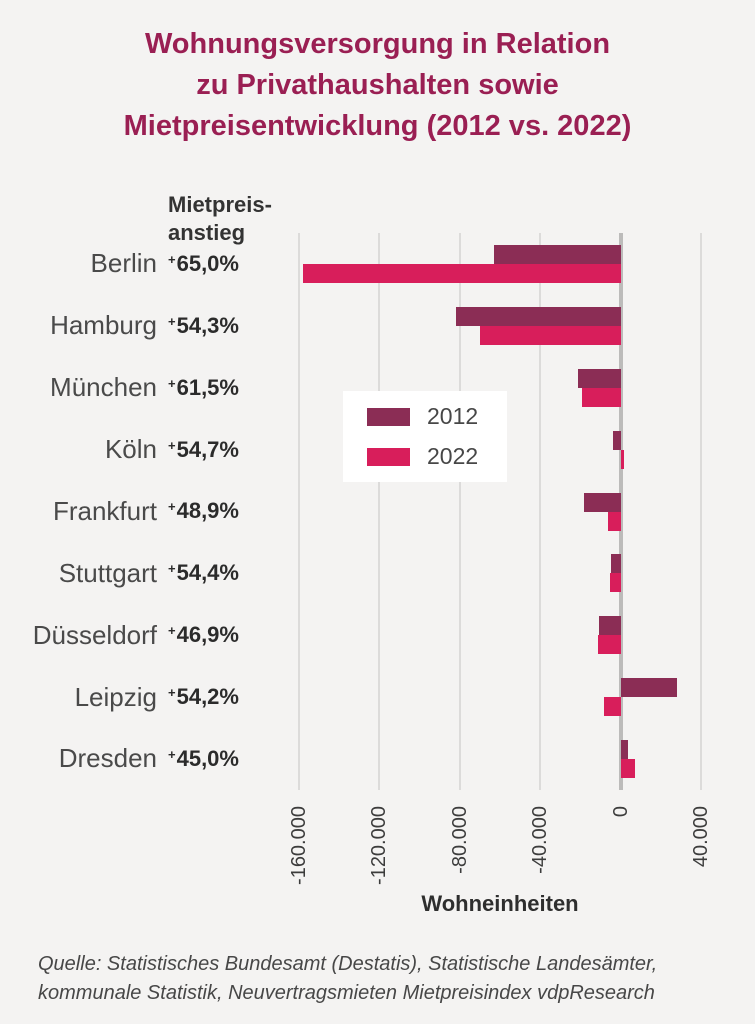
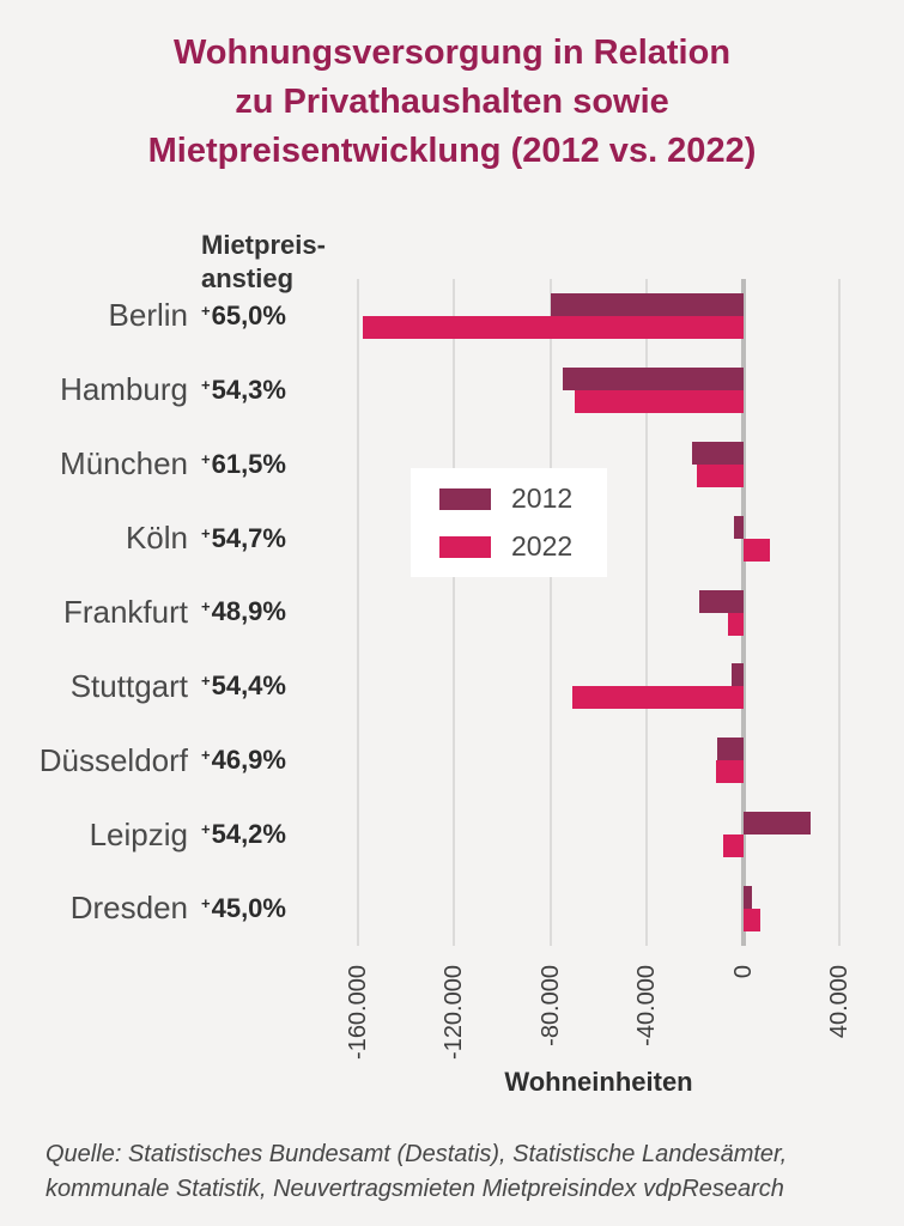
2012/Berlin: -63000 -> -80000
2012/Hamburg: -82000 -> -75000
2022/Köln: 2000 -> 11000
2022/Stuttgart: -6000 -> -71000
